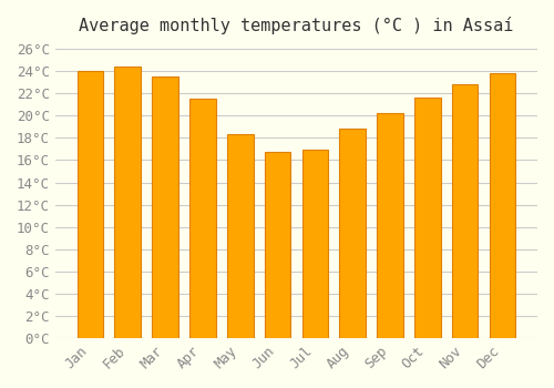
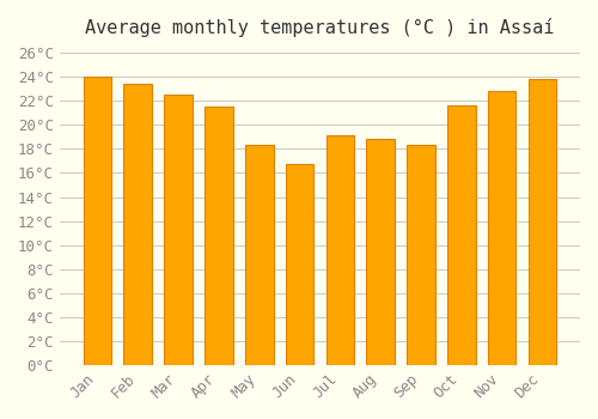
Feb: 24.4°C -> 23.4°C
Mar: 23.5°C -> 22.5°C
Jul: 16.9°C -> 19.1°C
Sep: 20.2°C -> 18.3°C
